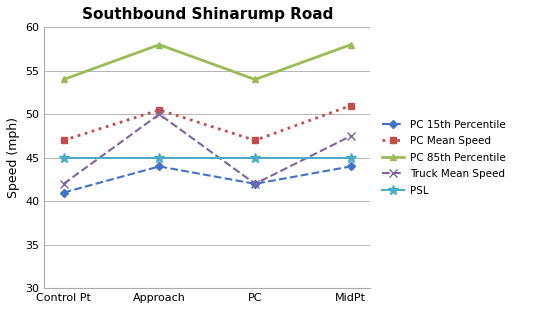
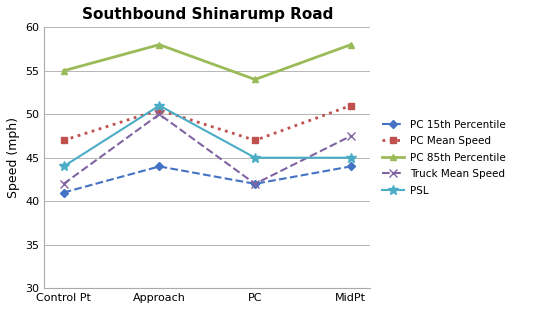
PC 85th Percentile/Control Pt: 54 -> 55
PSL/Control Pt: 45 -> 44
PSL/Approach: 45 -> 51
